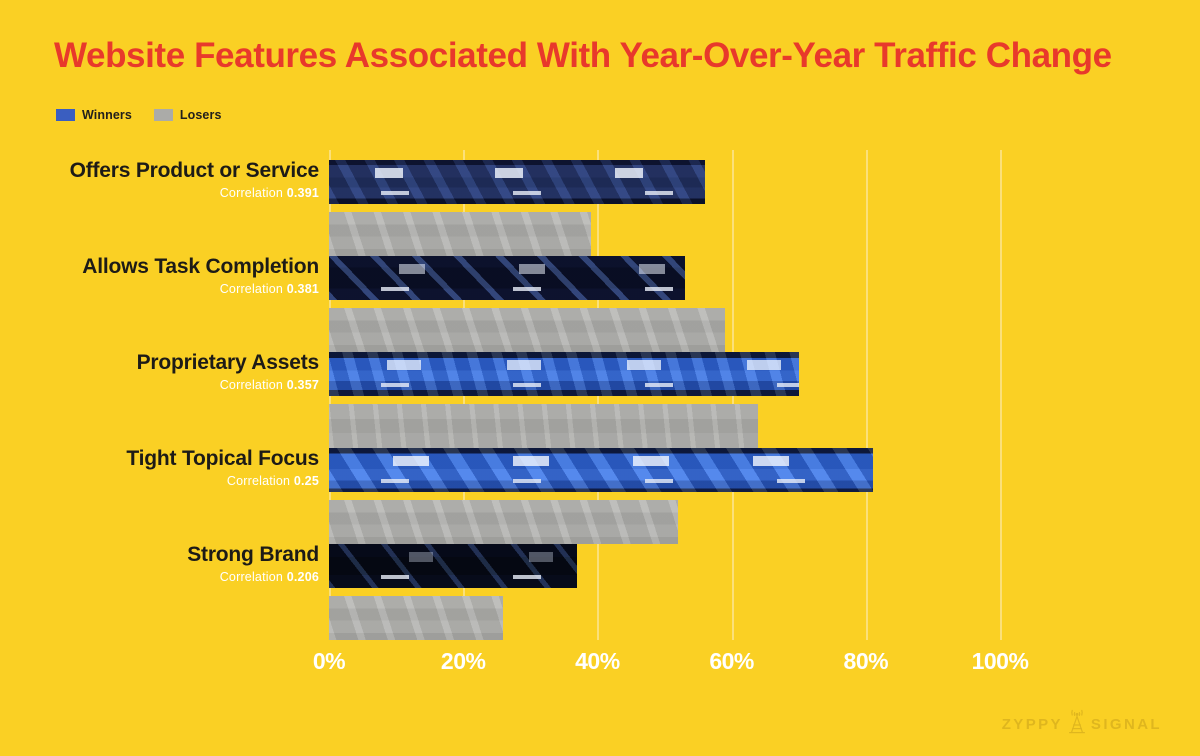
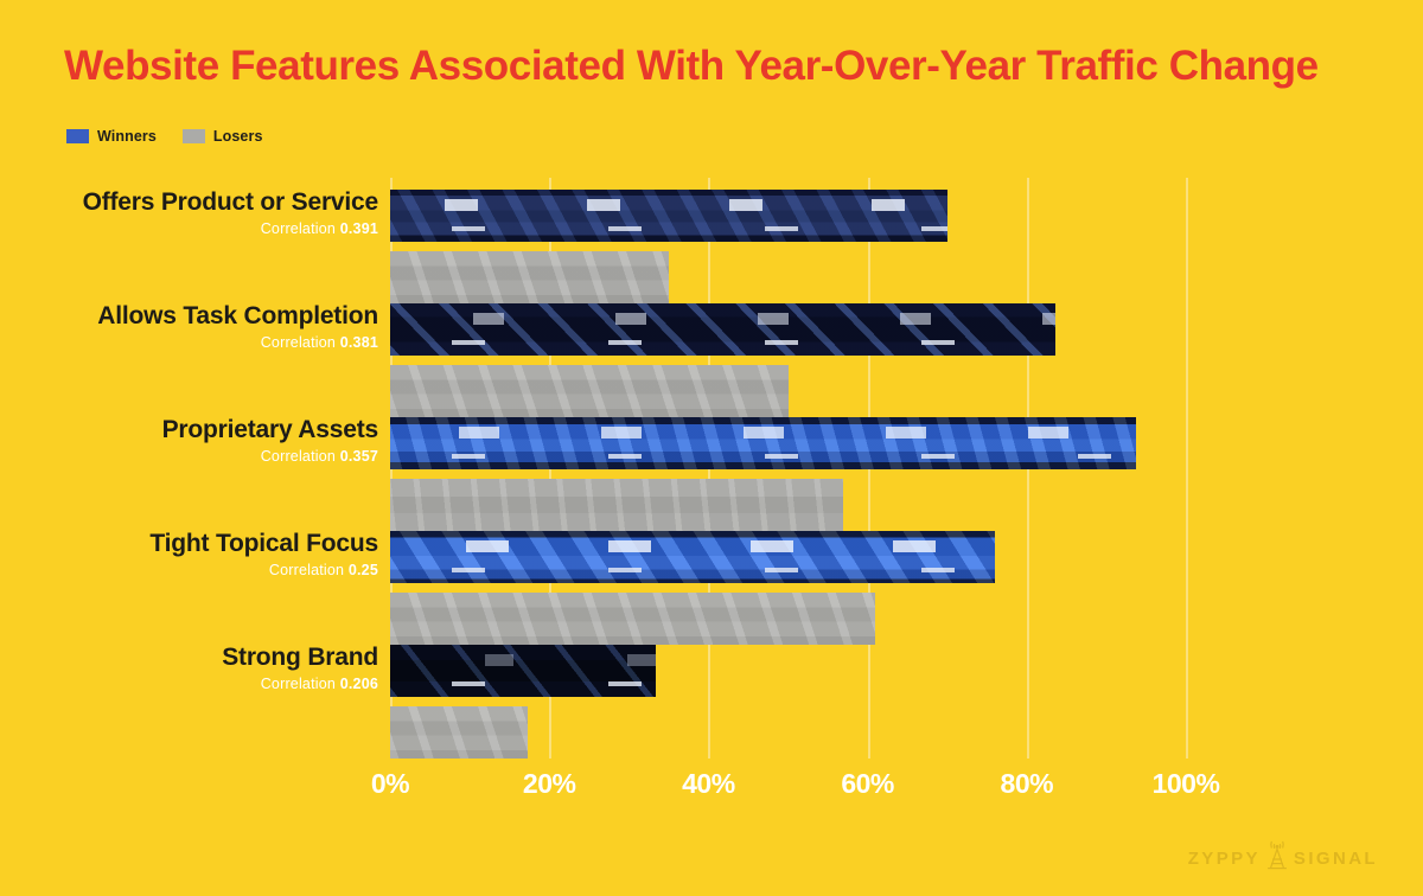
Winners/Offers Product or Service: 56% -> 70%
Losers/Offers Product or Service: 39% -> 35%
Winners/Allows Task Completion: 53% -> 84%
Losers/Allows Task Completion: 59% -> 50%
Winners/Proprietary Assets: 70% -> 94%
Losers/Proprietary Assets: 64% -> 57%
Winners/Tight Topical Focus: 81% -> 76%
Losers/Tight Topical Focus: 52% -> 61%
Winners/Strong Brand: 37% -> 33%
Losers/Strong Brand: 26% -> 17%
